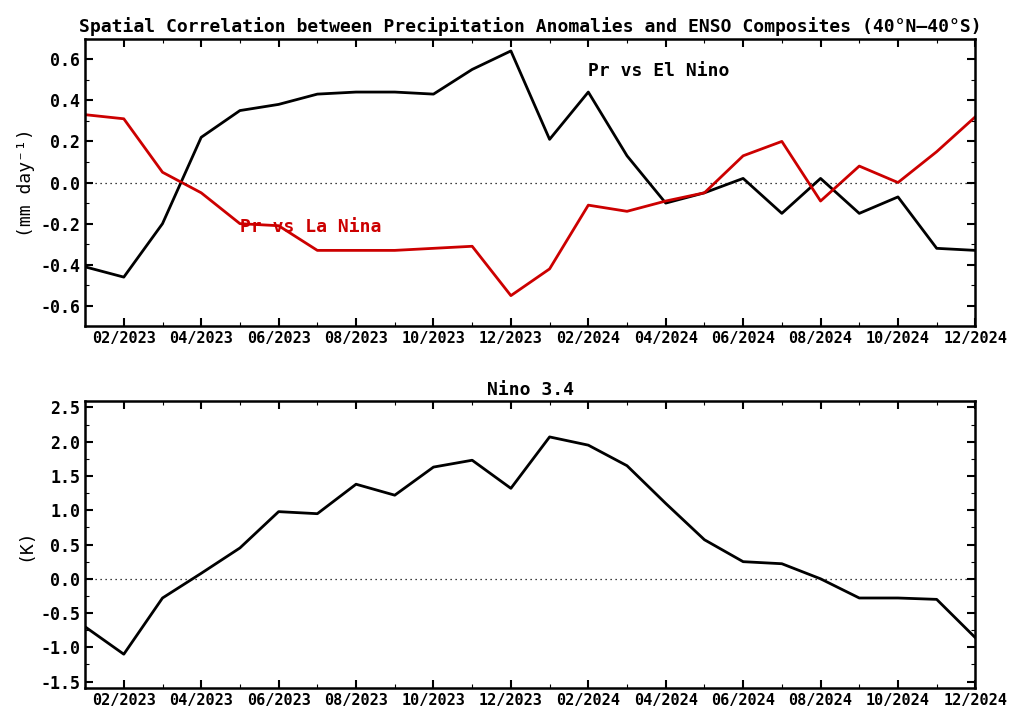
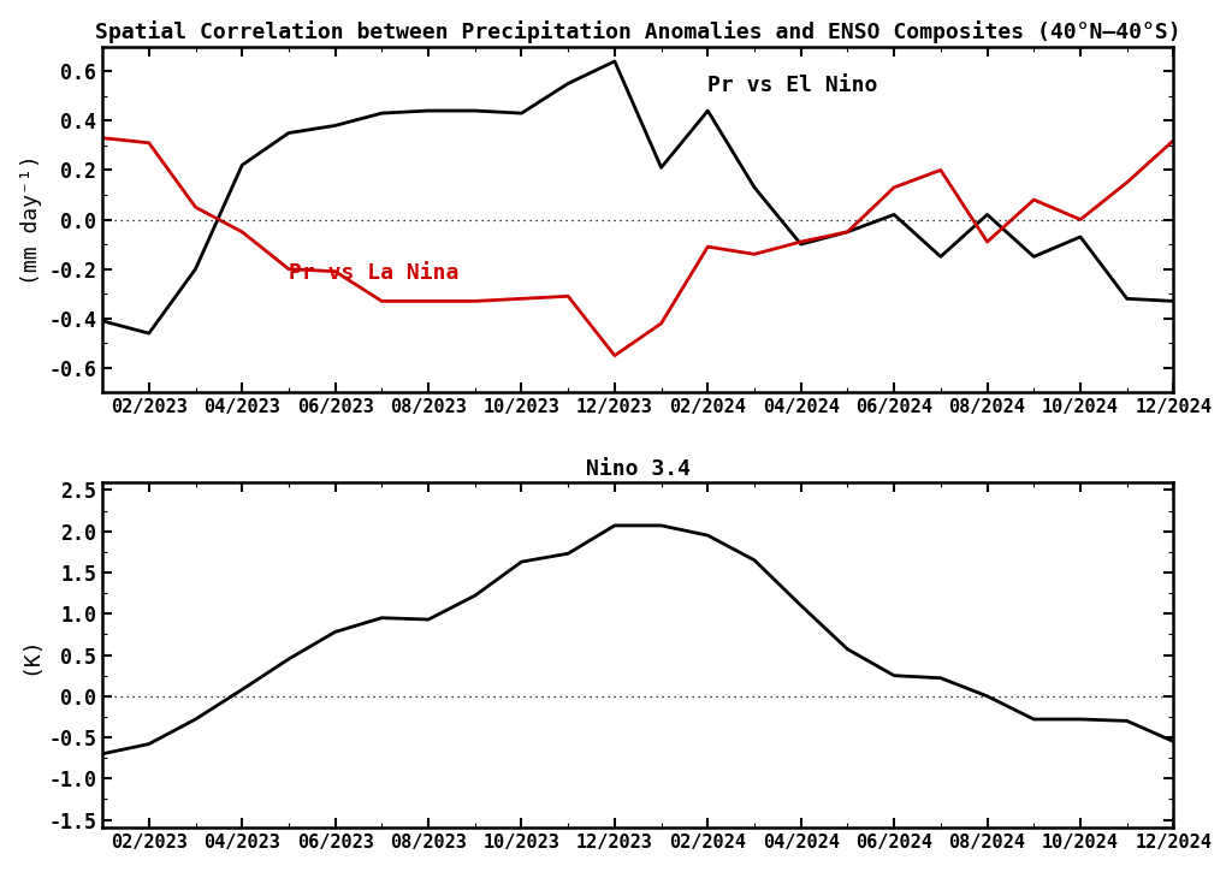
Nino 3.4/02/2023: -1.10 -> -0.58
Nino 3.4/06/2023: 0.98 -> 0.78
Nino 3.4/08/2023: 1.38 -> 0.93
Nino 3.4/12/2023: 1.32 -> 2.07
Nino 3.4/12/2024: -0.86 -> -0.55
